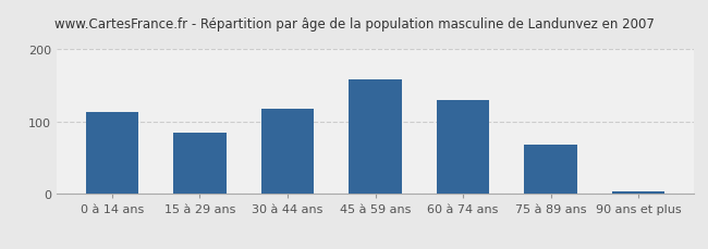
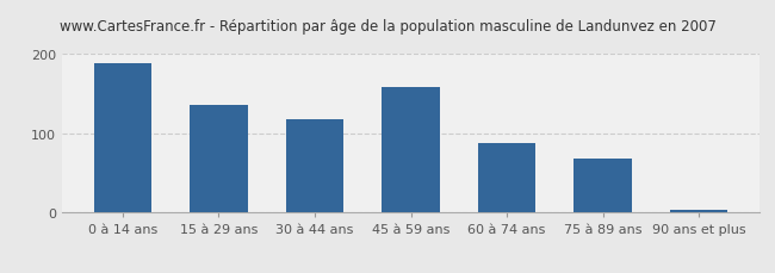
0 à 14 ans: 113 -> 188
15 à 29 ans: 85 -> 136
60 à 74 ans: 130 -> 88
